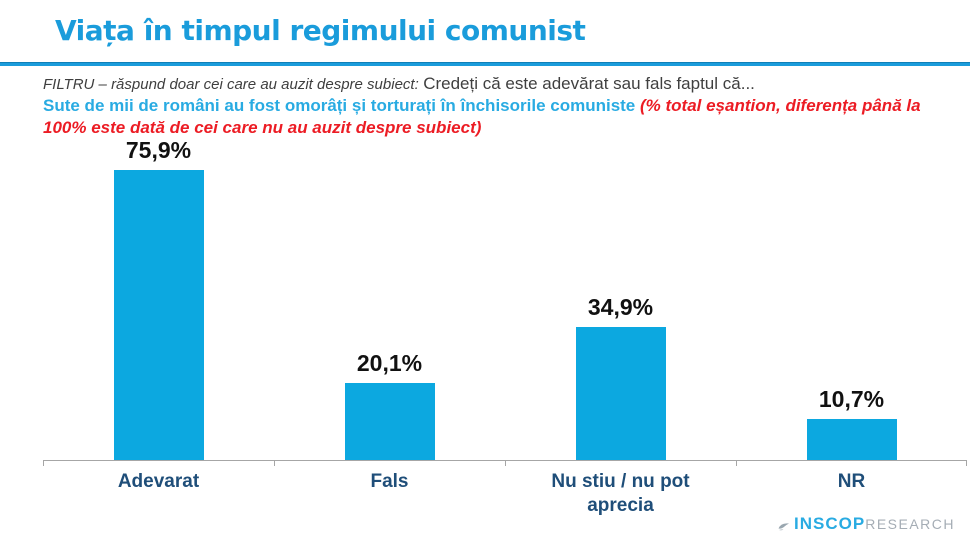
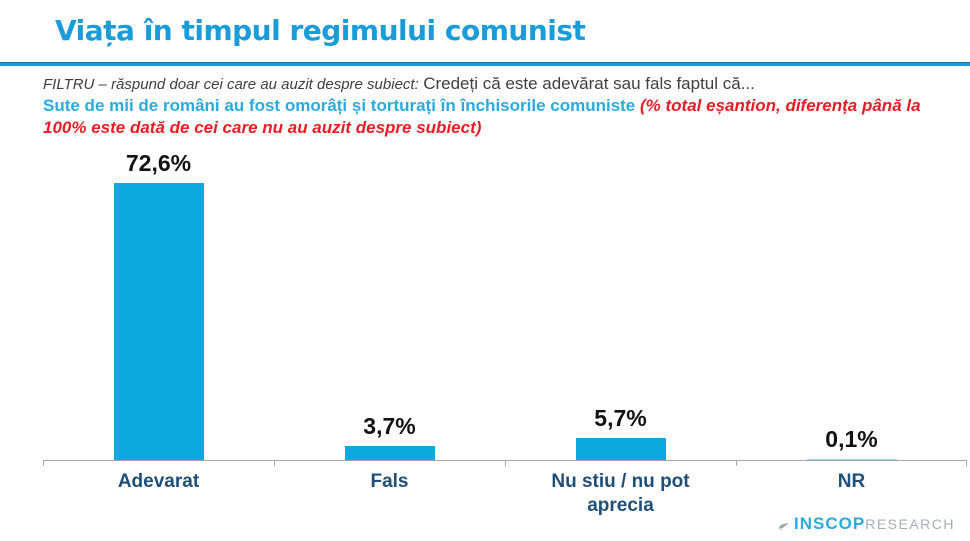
Adevarat: 75,9% -> 72,6%
Fals: 20,1% -> 3,7%
Nu stiu / nu pot aprecia: 34,9% -> 5,7%
NR: 10,7% -> 0,1%
